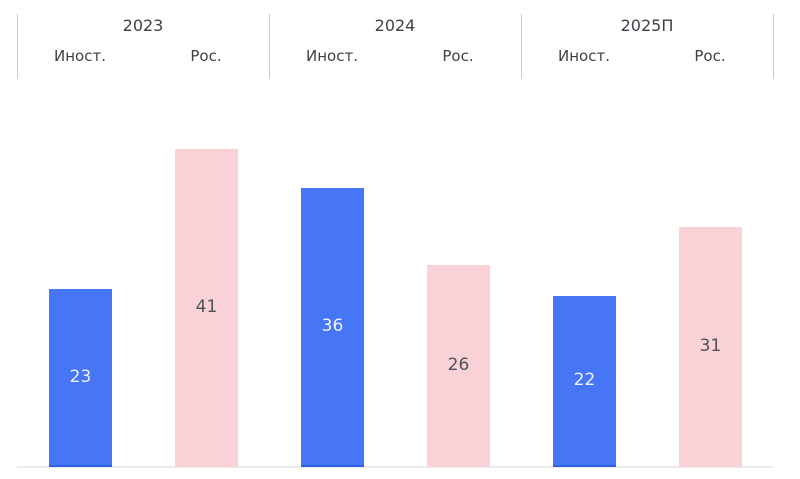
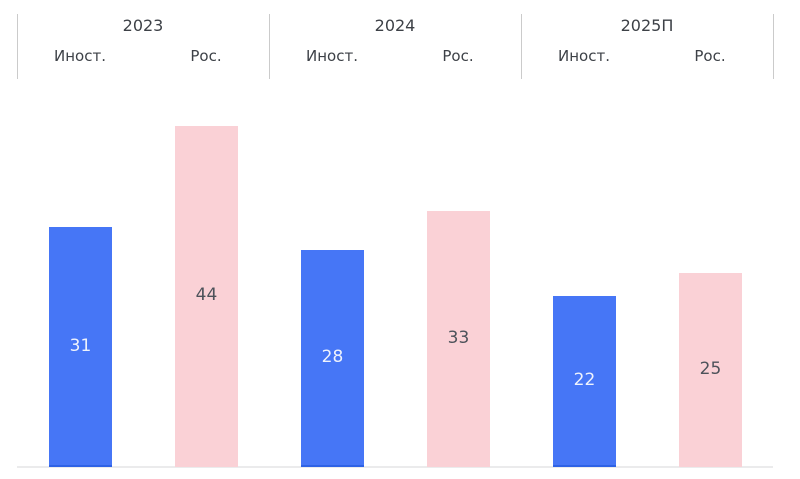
Иност./2023: 23 -> 31
Рос./2023: 41 -> 44
Иност./2024: 36 -> 28
Рос./2024: 26 -> 33
Рос./2025П: 31 -> 25
